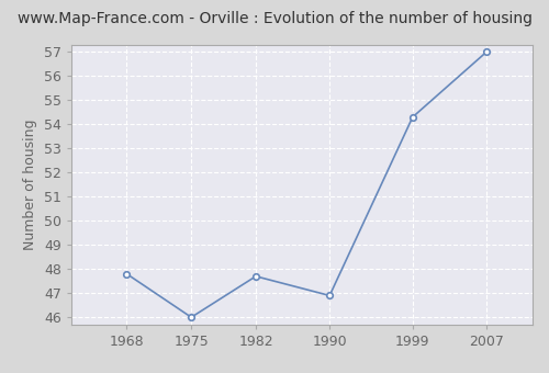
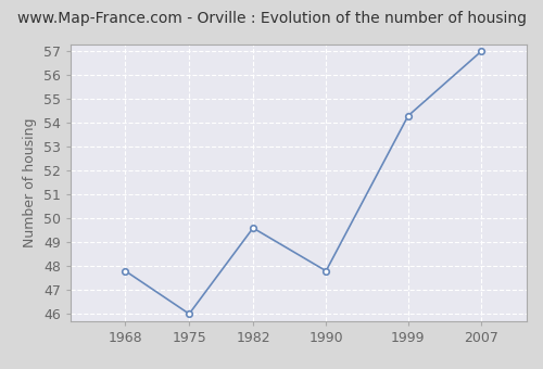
1982: 47.7 -> 49.6
1990: 46.9 -> 47.8
